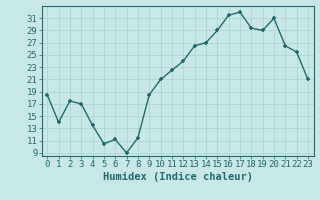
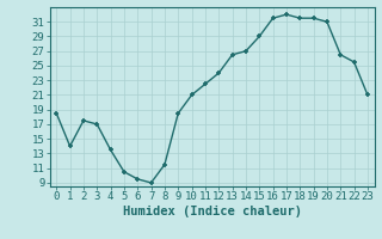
6: 11.2 -> 9.5
18: 29.4 -> 31.5
19: 29.0 -> 31.5
